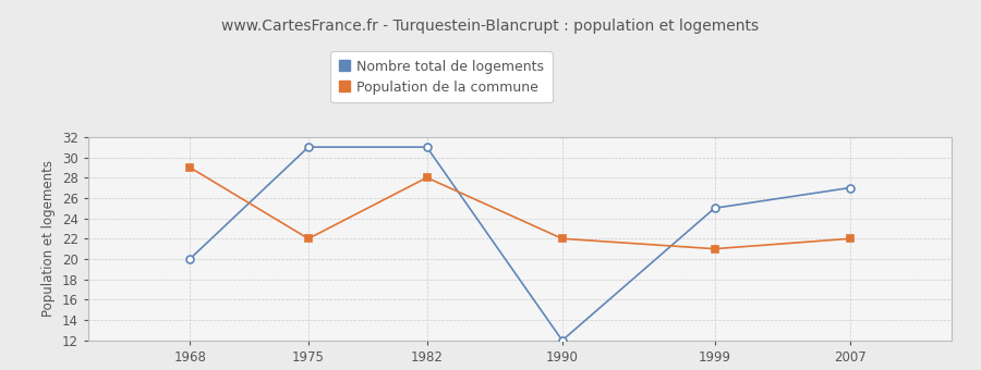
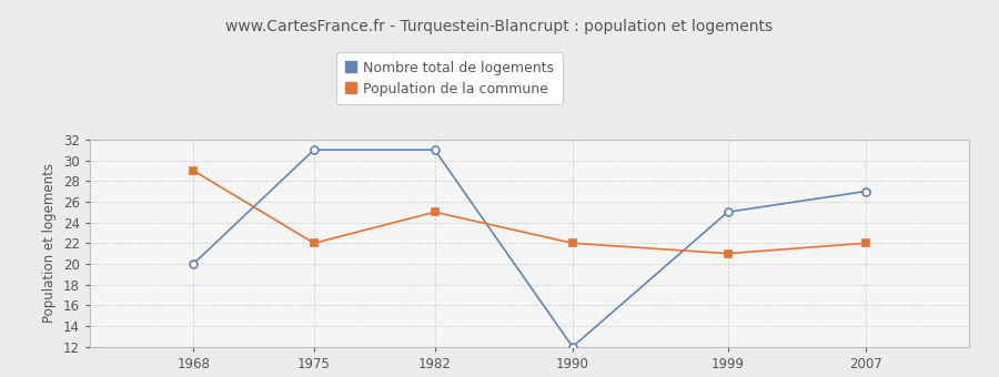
Population de la commune/1982: 28 -> 25
